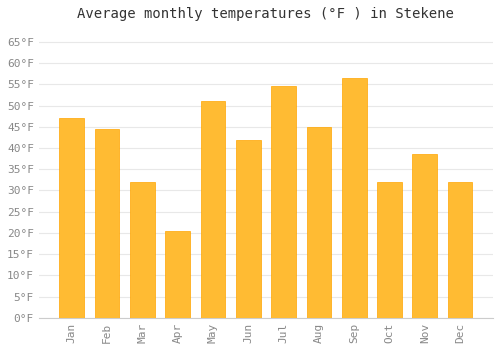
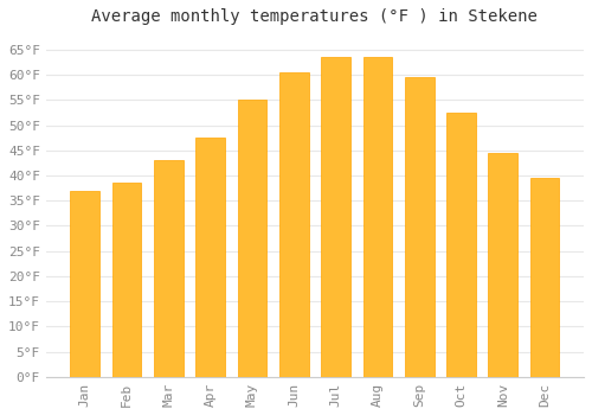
Jan: 47.0°F -> 37.0°F
Feb: 44.5°F -> 38.5°F
Mar: 32.0°F -> 43.0°F
Apr: 20.5°F -> 47.5°F
May: 51.0°F -> 55.0°F
Jun: 42.0°F -> 60.5°F
Jul: 54.5°F -> 63.5°F
Aug: 45.0°F -> 63.5°F
Sep: 56.5°F -> 59.5°F
Oct: 32.0°F -> 52.5°F
Nov: 38.5°F -> 44.5°F
Dec: 32.0°F -> 39.5°F
